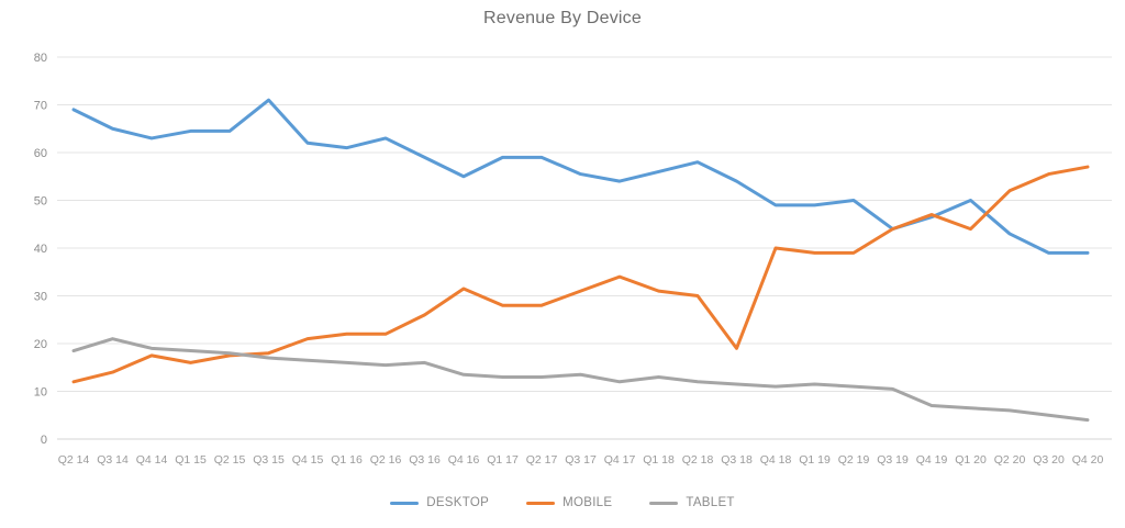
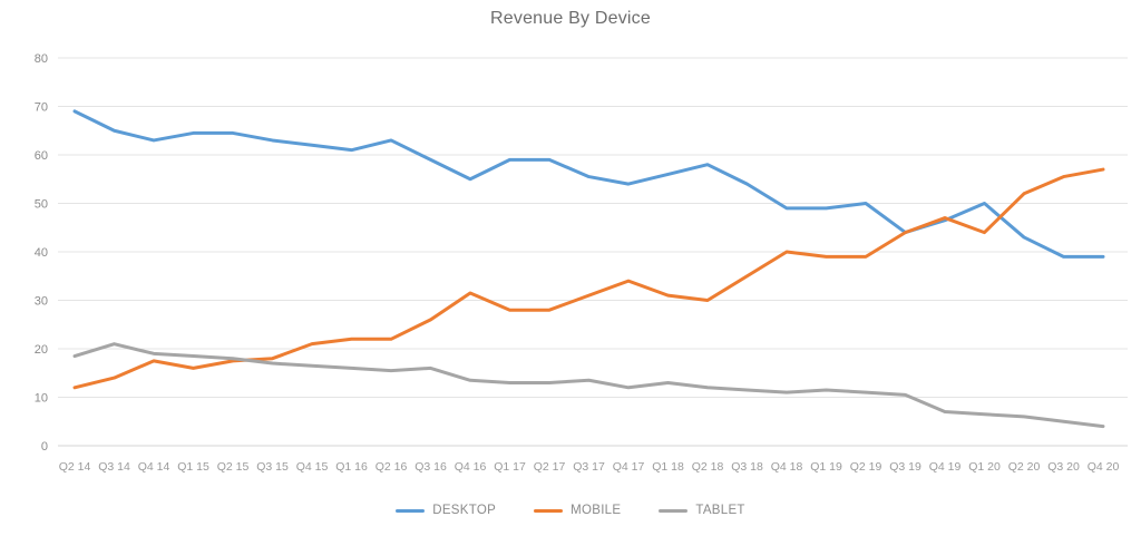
DESKTOP/Q3 15: 71 -> 63
MOBILE/Q3 18: 19 -> 35
